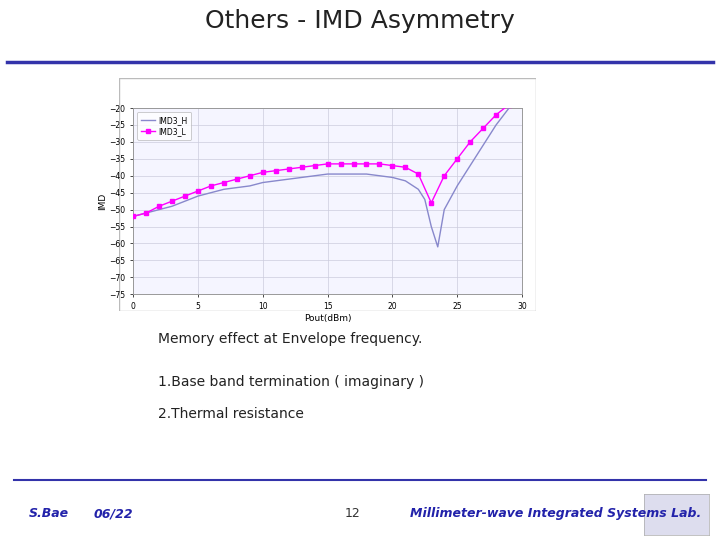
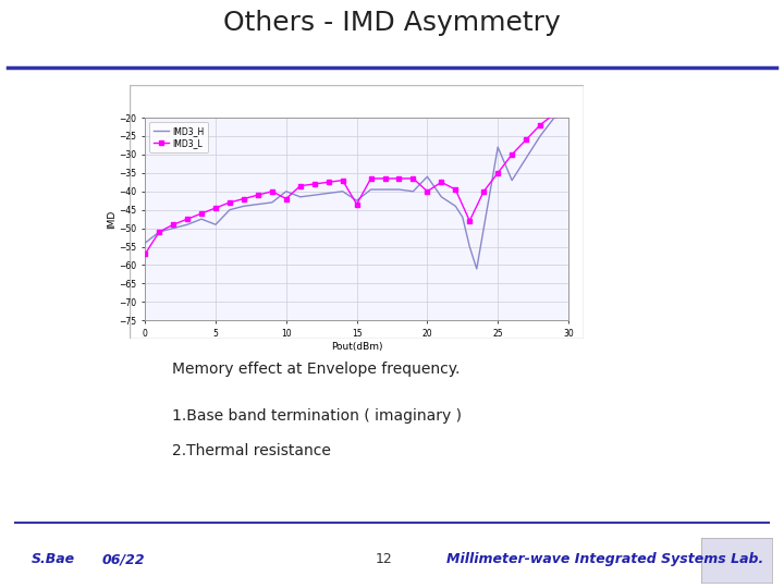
IMD3_H/0: -52.0 -> -54.0
IMD3_L/0: -52.0 -> -57.0
IMD3_H/5: -46.0 -> -49.0
IMD3_H/10: -42.0 -> -40.0
IMD3_L/10: -39.0 -> -42.0
IMD3_H/15: -39.5 -> -42.5
IMD3_L/15: -36.5 -> -43.5
IMD3_H/20: -40.5 -> -36.0
IMD3_L/20: -37.0 -> -40.0
IMD3_H/25: -43.0 -> -28.0
